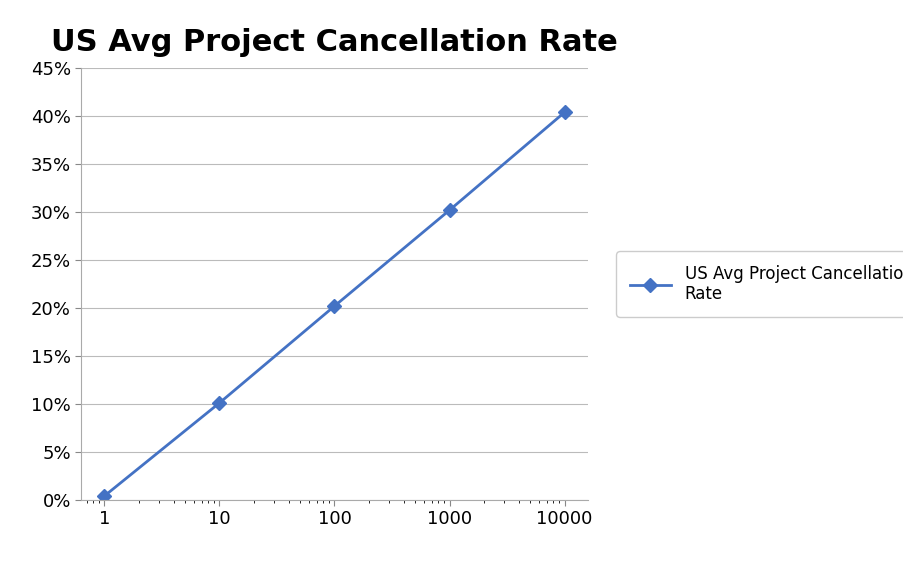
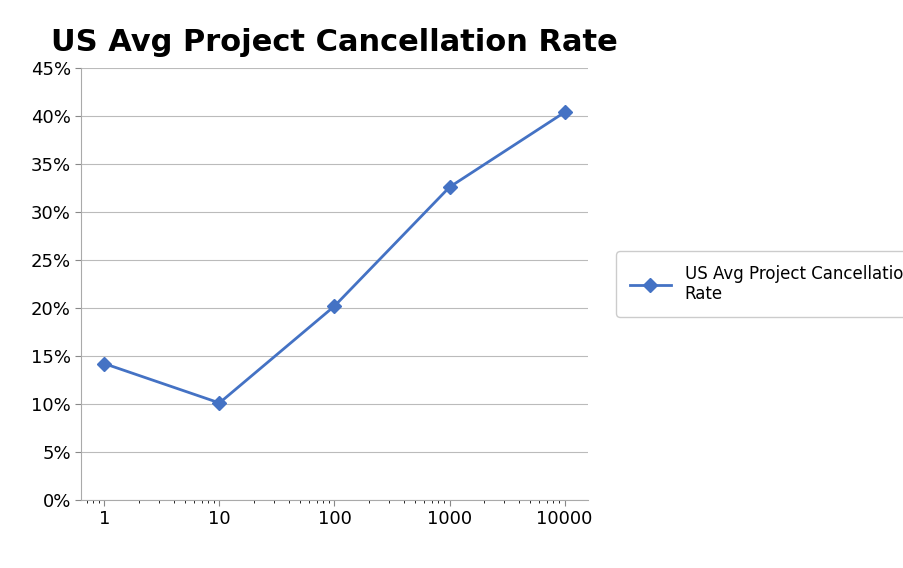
1: 0.4% -> 14.2%
1000: 30.2% -> 32.6%
